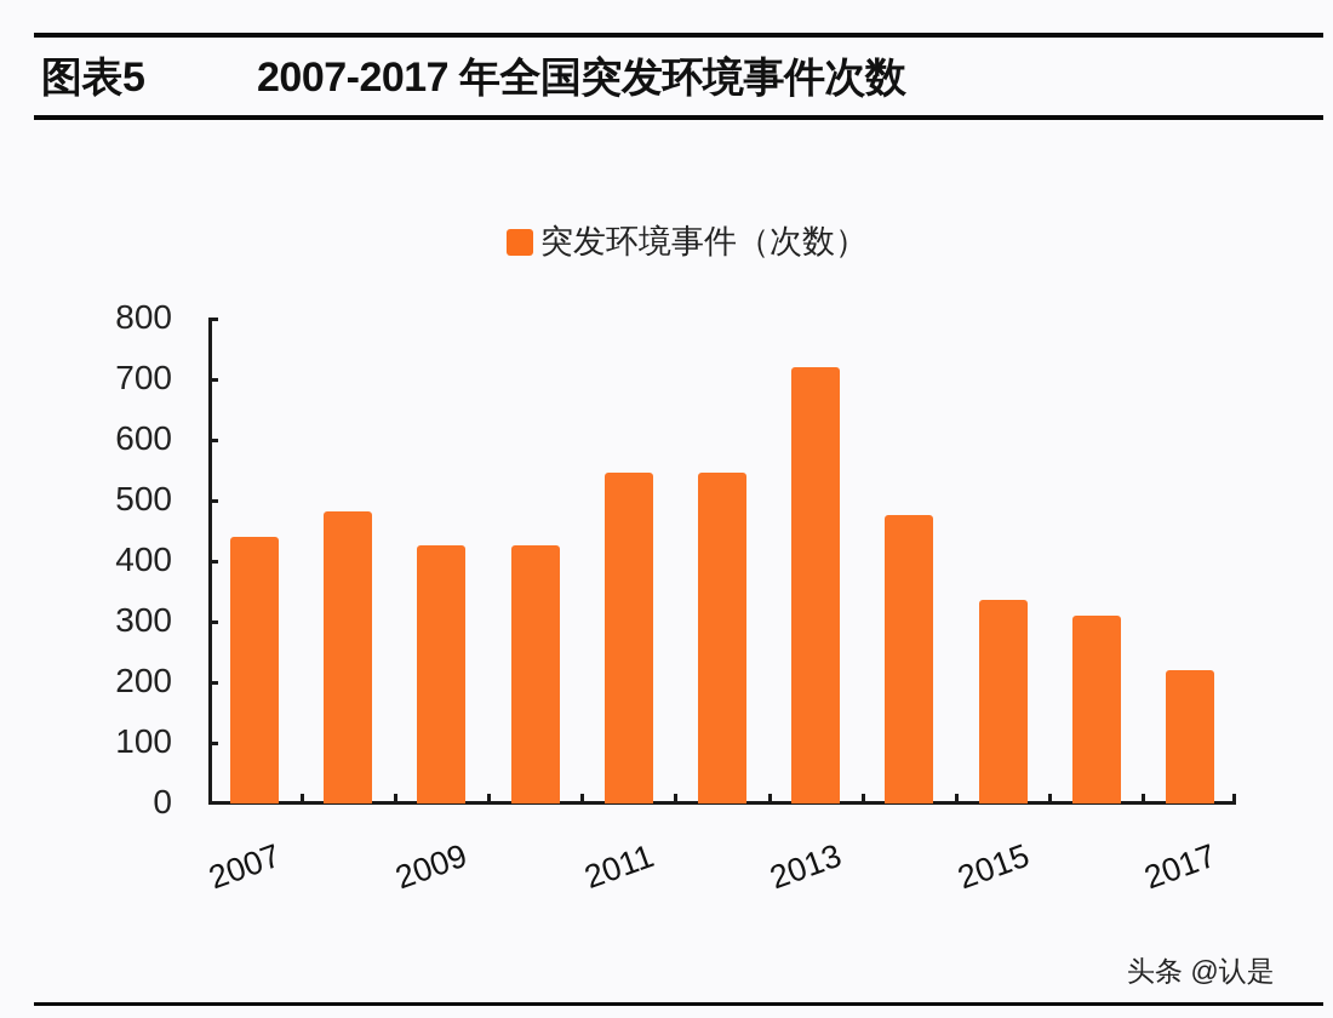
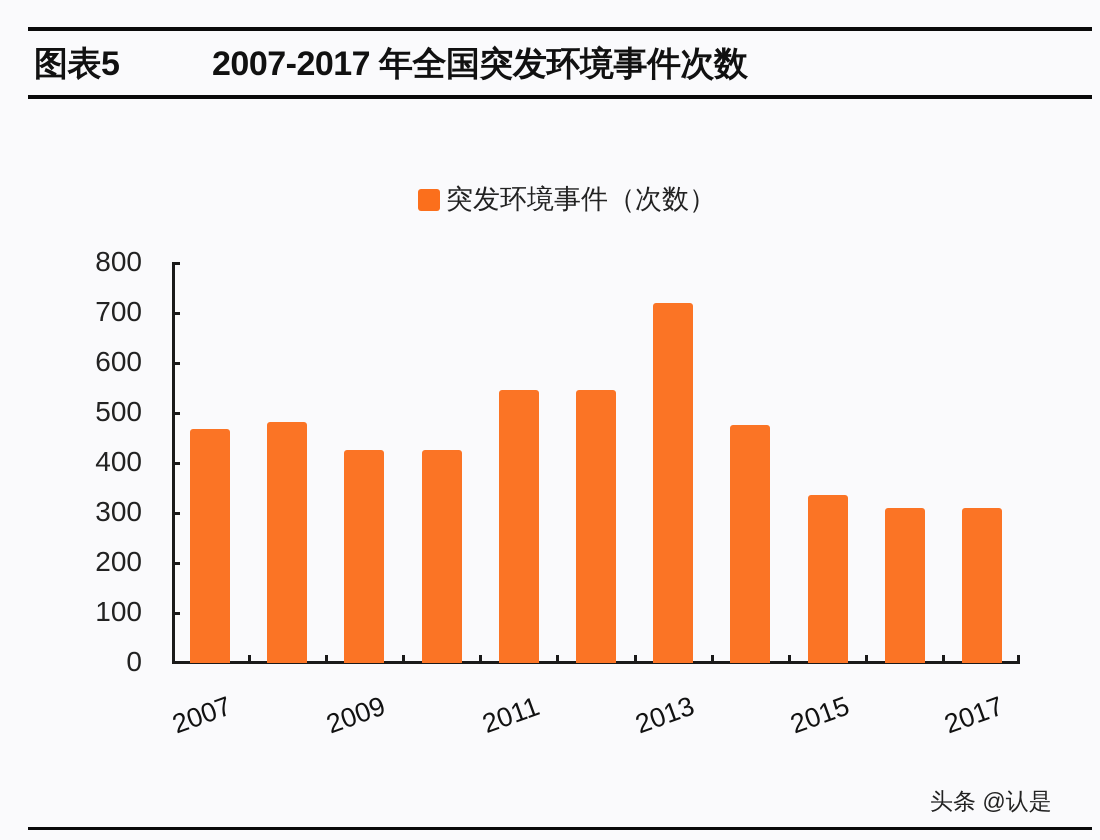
2007: 440 -> 470
2017: 220 -> 310
